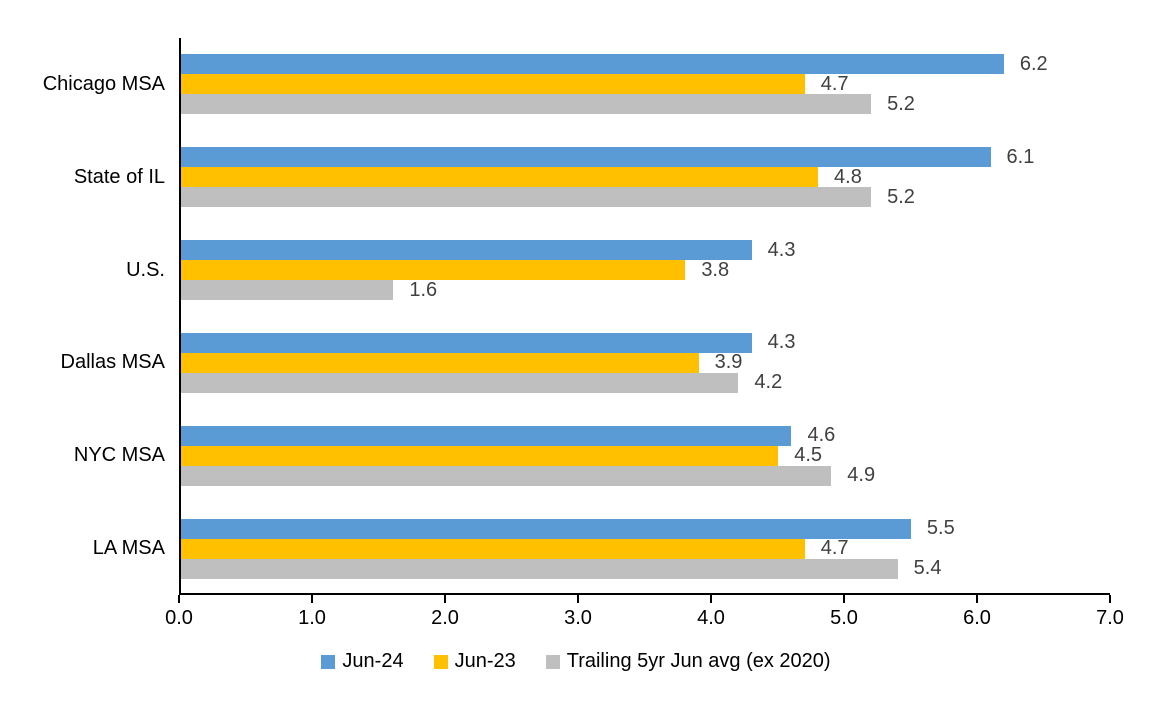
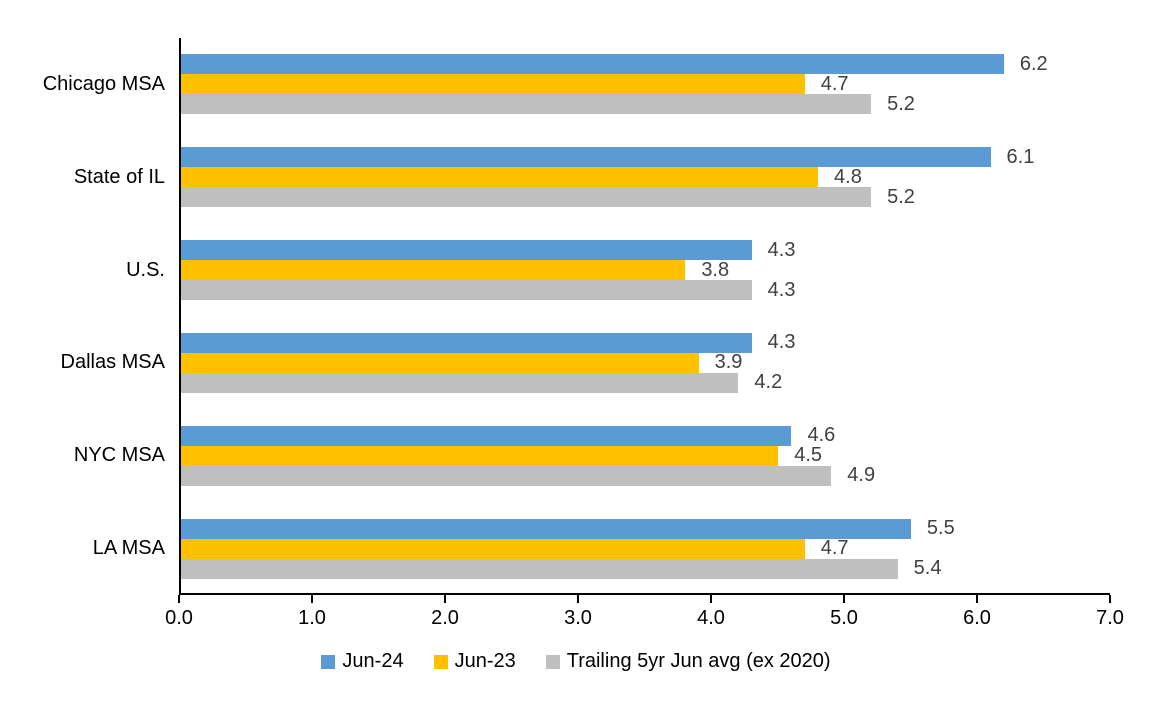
Trailing 5yr Jun avg (ex 2020)/U.S.: 1.6 -> 4.3
